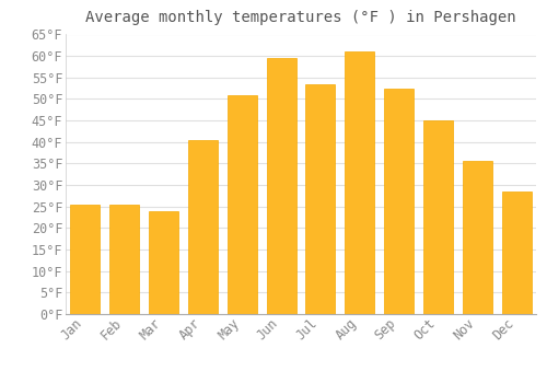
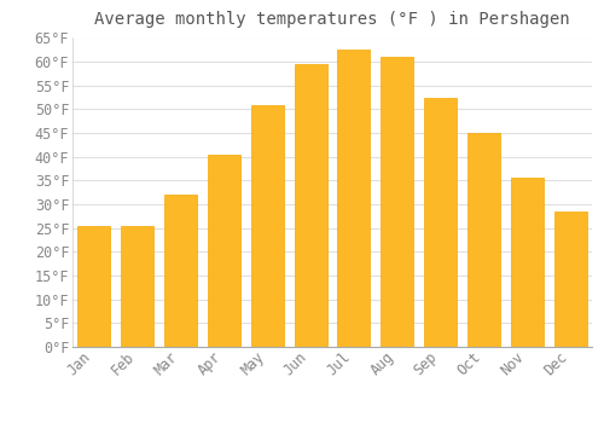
Mar: 24.0°F -> 32.0°F
Jul: 53.5°F -> 62.5°F
